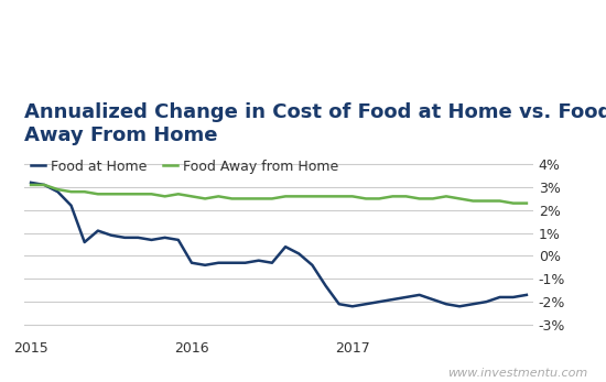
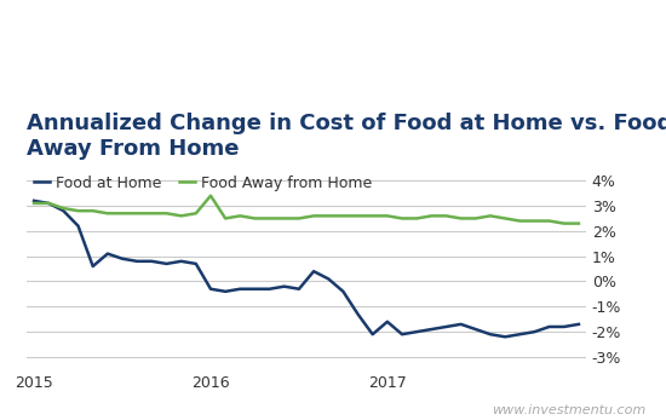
Food Away from Home/2016: 2.6% -> 3.4%
Food at Home/2017: -2.2% -> -1.6%
